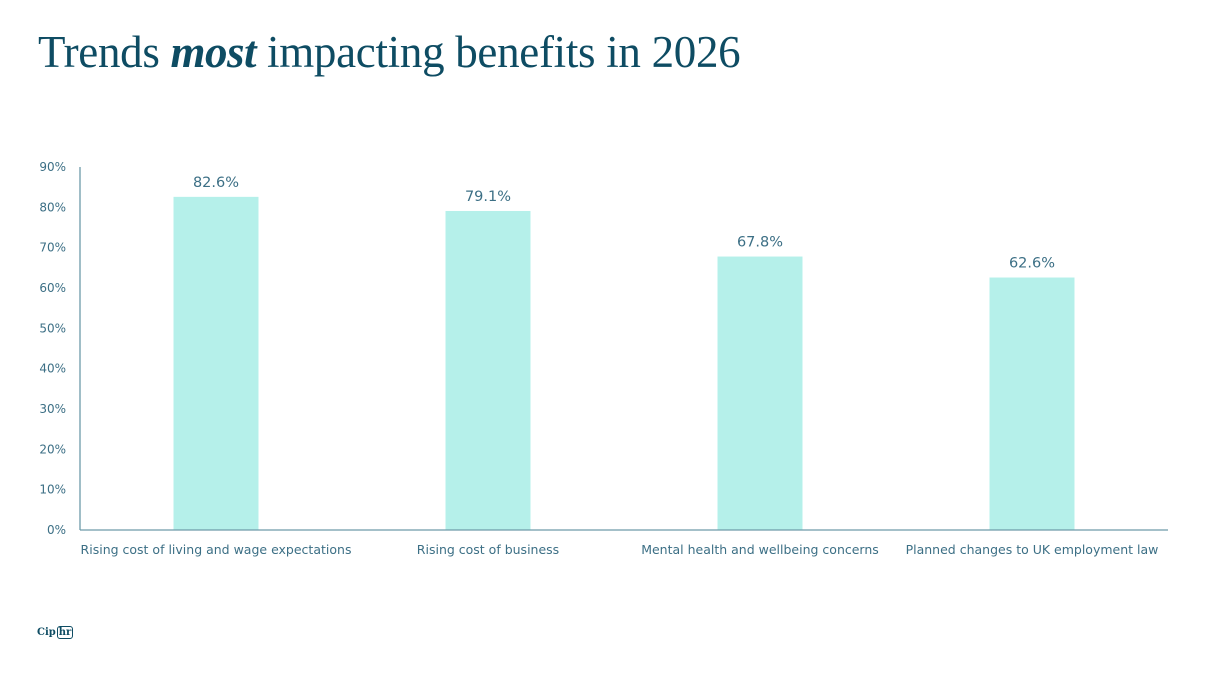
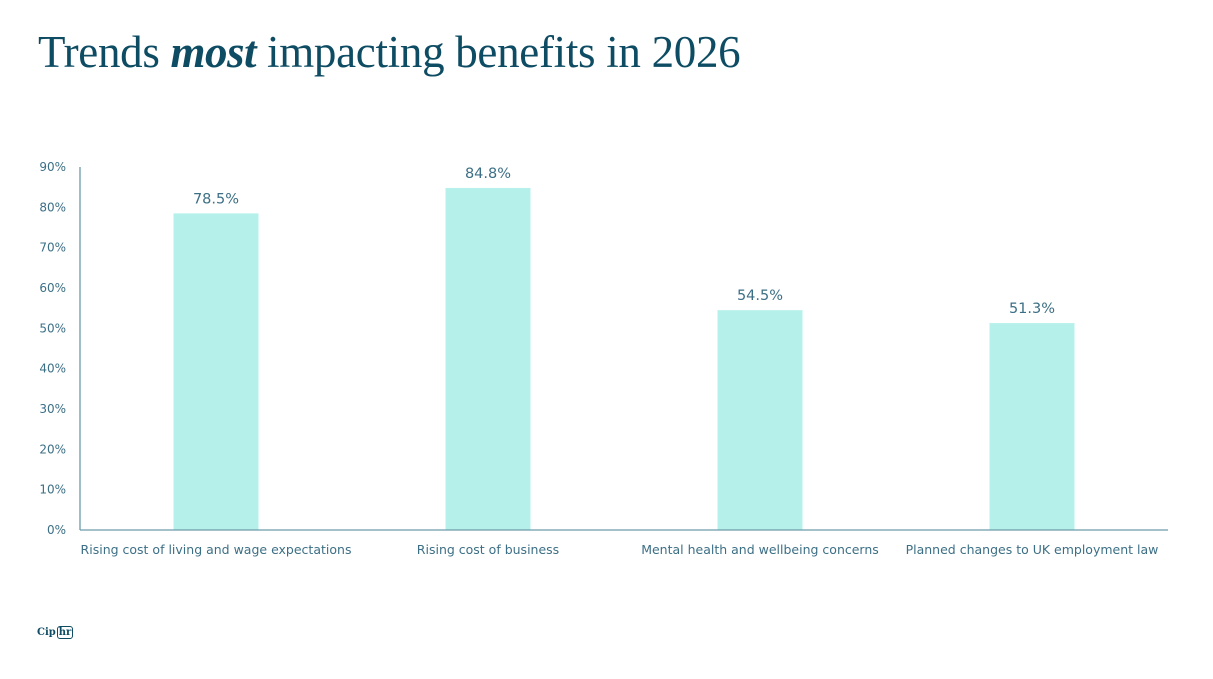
Rising cost of living and wage expectations: 82.6% -> 78.5%
Rising cost of business: 79.1% -> 84.8%
Mental health and wellbeing concerns: 67.8% -> 54.5%
Planned changes to UK employment law: 62.6% -> 51.3%
